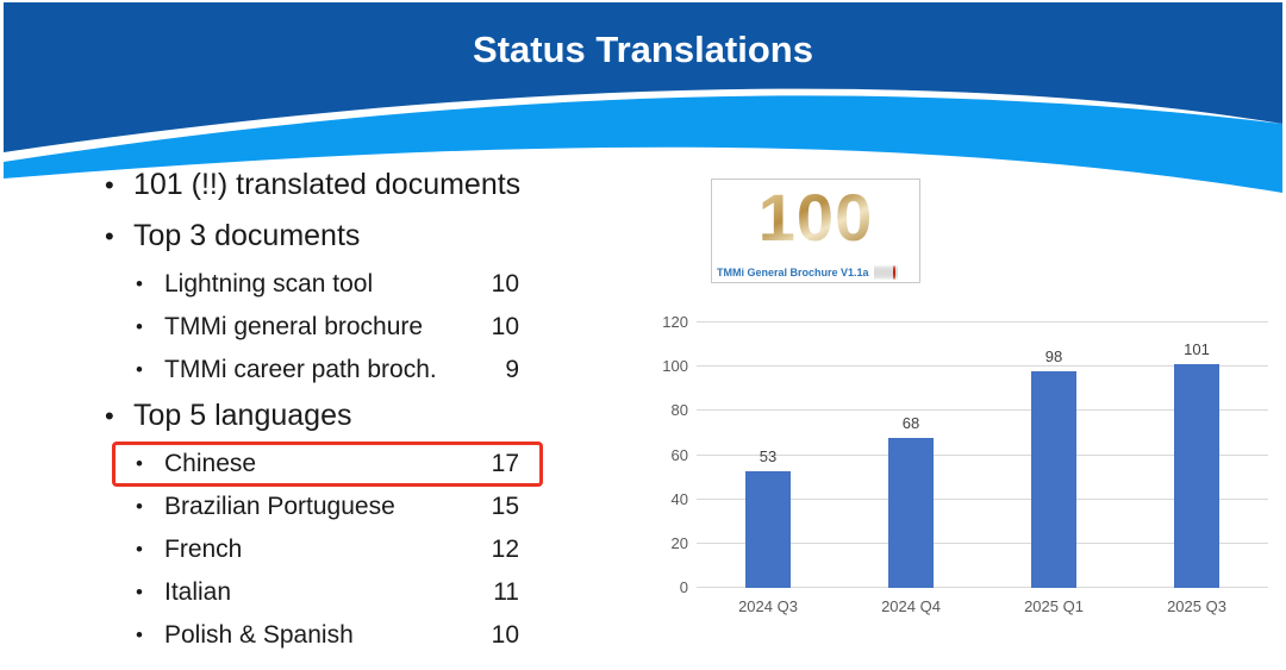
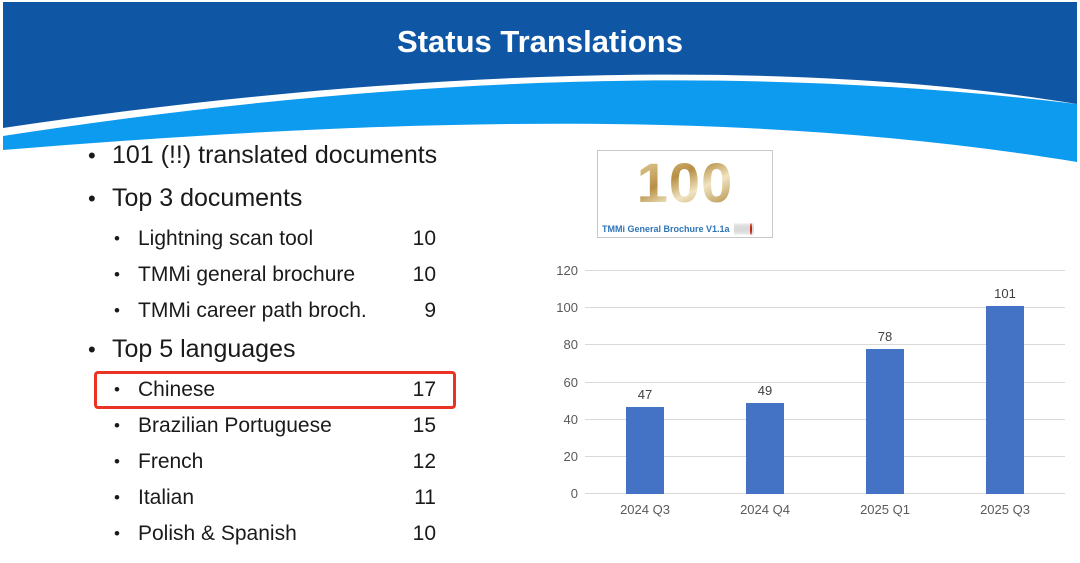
2024 Q3: 53 -> 47
2024 Q4: 68 -> 49
2025 Q1: 98 -> 78
